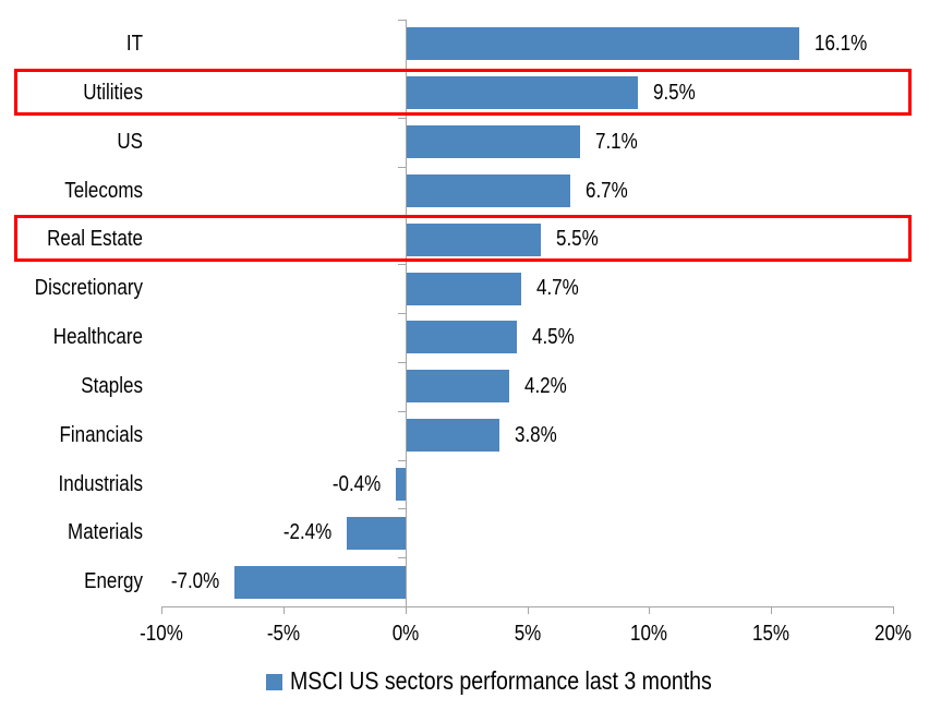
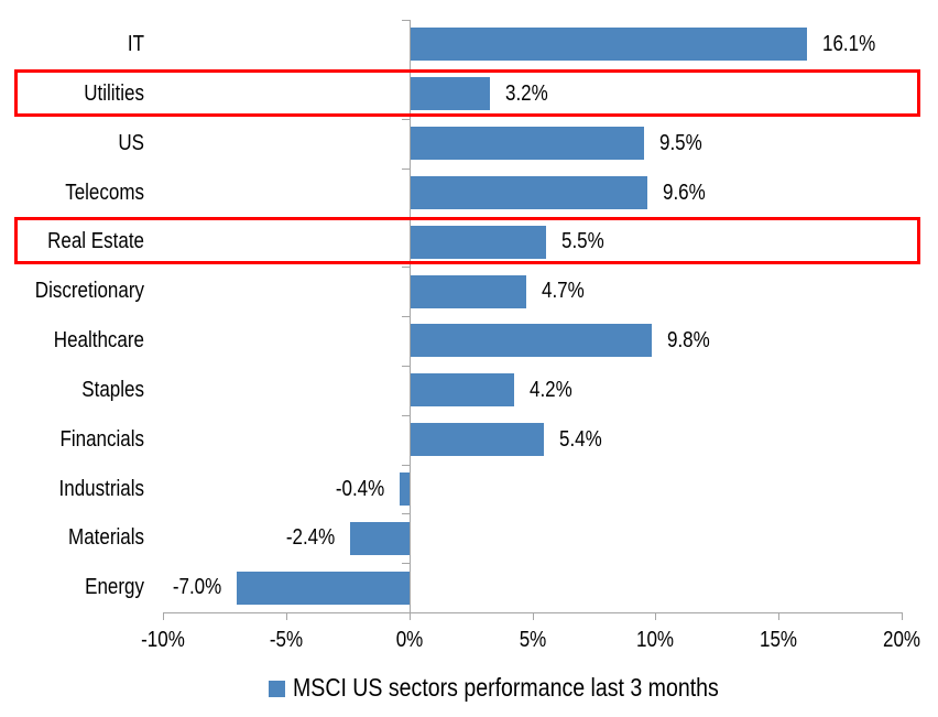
Utilities: 9.5% -> 3.2%
US: 7.1% -> 9.5%
Telecoms: 6.7% -> 9.6%
Healthcare: 4.5% -> 9.8%
Financials: 3.8% -> 5.4%
